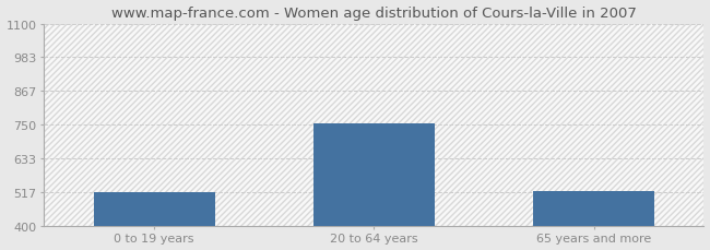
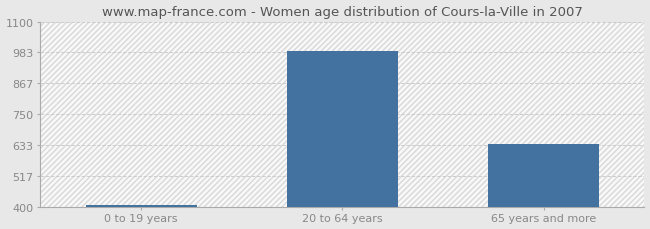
0 to 19 years: 515 -> 407
20 to 64 years: 755 -> 990
65 years and more: 520 -> 638
